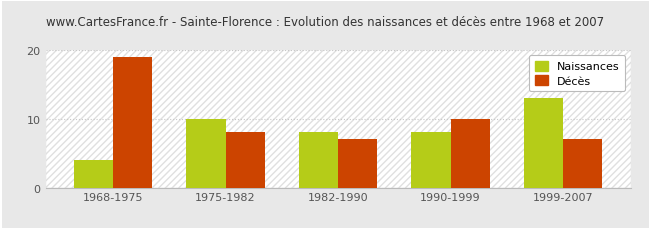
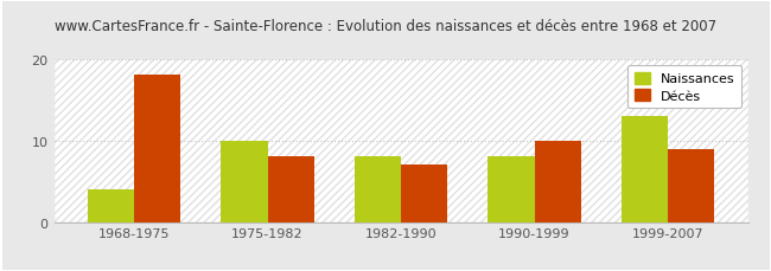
Décès/1968-1975: 19 -> 18
Décès/1999-2007: 7 -> 9
